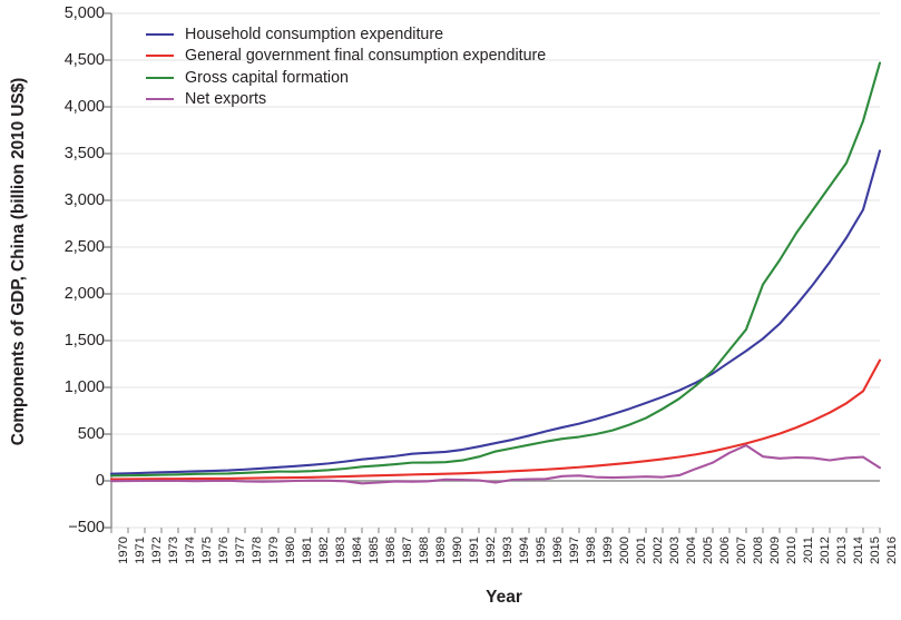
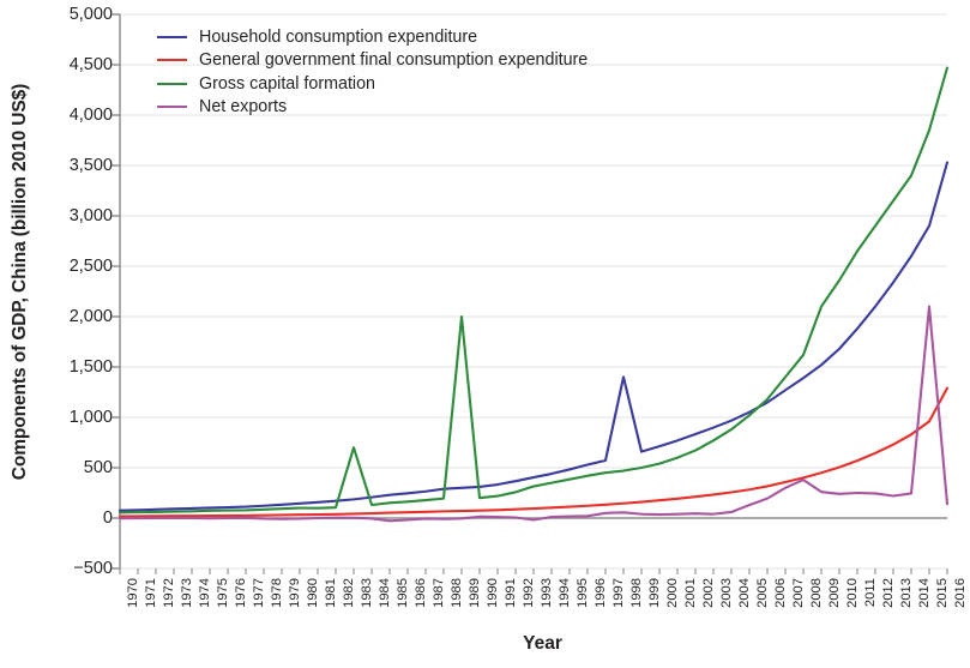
Gross capital formation/1983: 100 -> 700
Gross capital formation/1989: 200 -> 2000
Household consumption expenditure/1998: 600 -> 1400
Net exports/2015: 300 -> 2100
